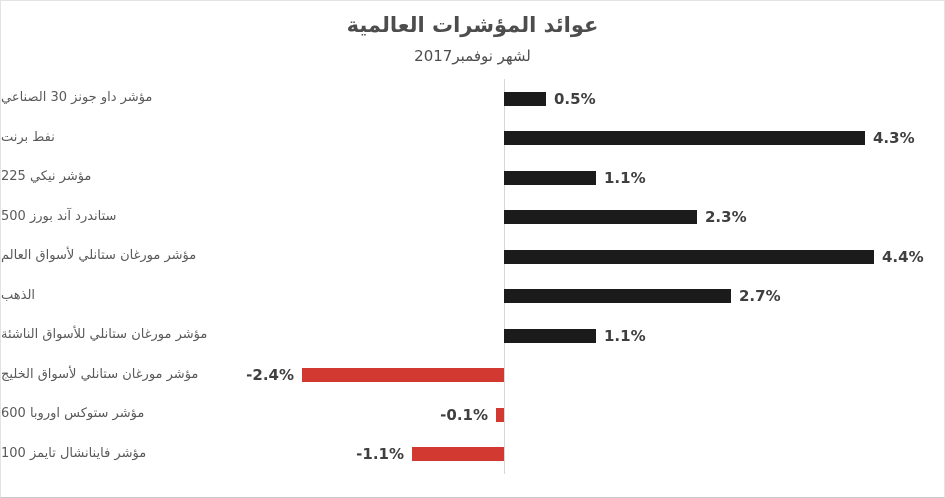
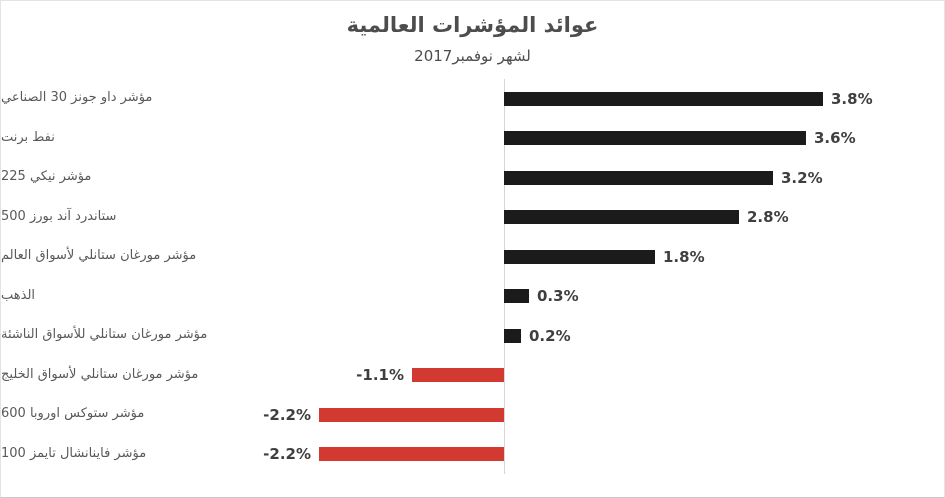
مؤشر داو جونز 30 الصناعي: 0.5% -> 3.8%
نفط برنت: 4.3% -> 3.6%
مؤشر نيكي 225: 1.1% -> 3.2%
ستاندرد آند بورز 500: 2.3% -> 2.8%
مؤشر مورغان ستانلي لأسواق العالم: 4.4% -> 1.8%
الذهب: 2.7% -> 0.3%
مؤشر مورغان ستانلي للأسواق الناشئة: 1.1% -> 0.2%
مؤشر مورغان ستانلي لأسواق الخليج: -2.4% -> -1.1%
مؤشر ستوكس اوروبا 600: -0.1% -> -2.2%
مؤشر فاينانشال تايمز 100: -1.1% -> -2.2%
